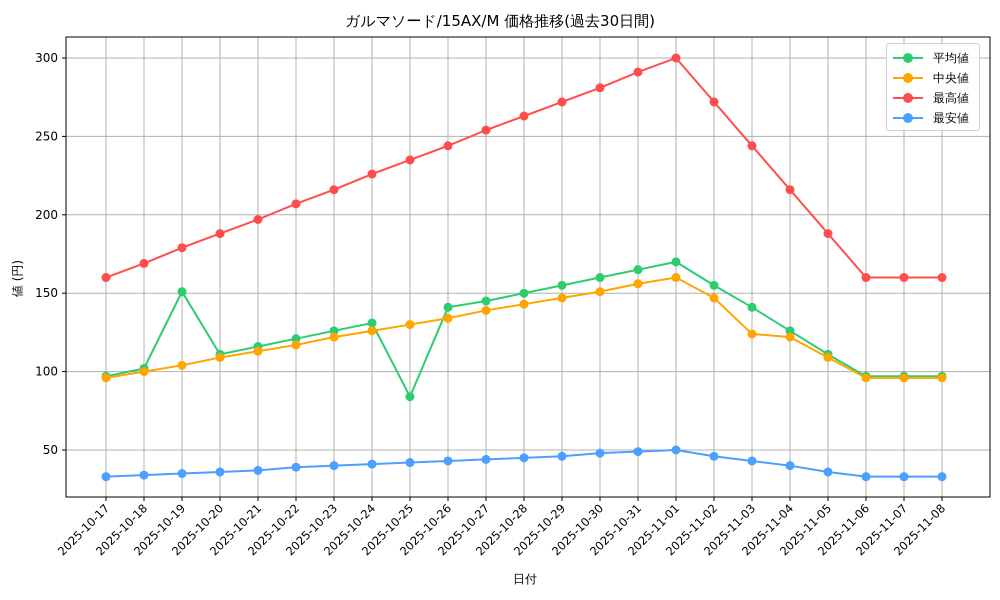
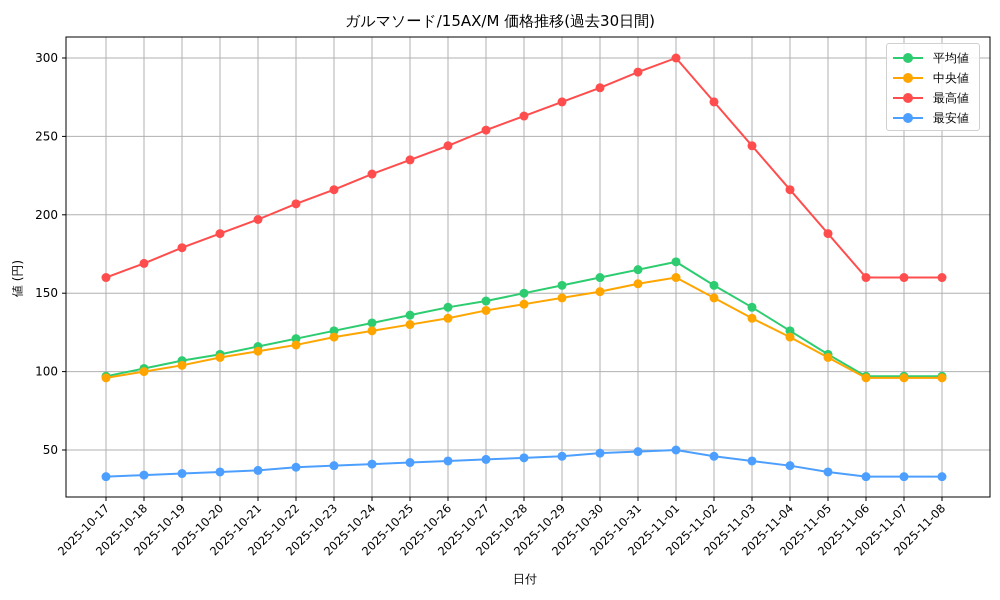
平均値/2025-10-19: 151 -> 107
平均値/2025-10-25: 84 -> 136
中央値/2025-11-03: 124 -> 134
